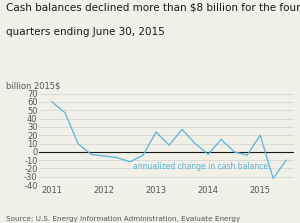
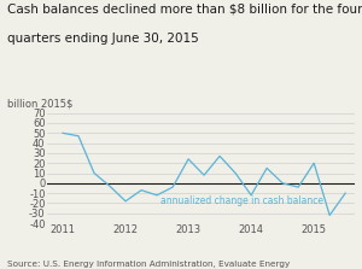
2011: 60 -> 50
2012: -5 -> -18
2014: -3 -> -12
